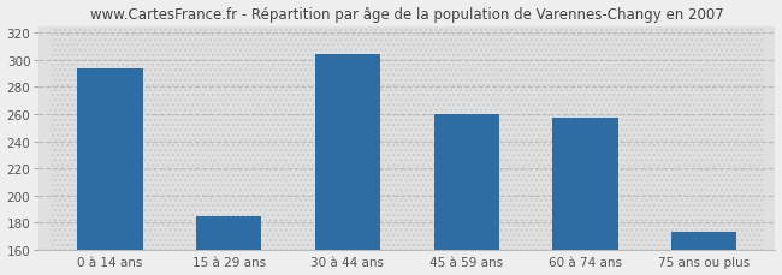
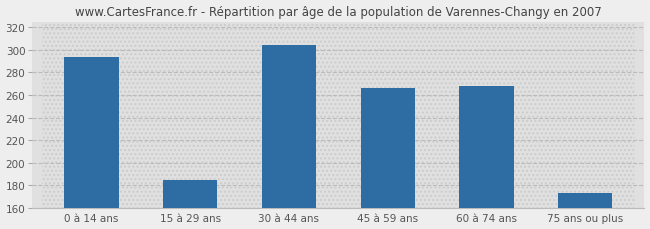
45 à 59 ans: 260 -> 266
60 à 74 ans: 257 -> 268
